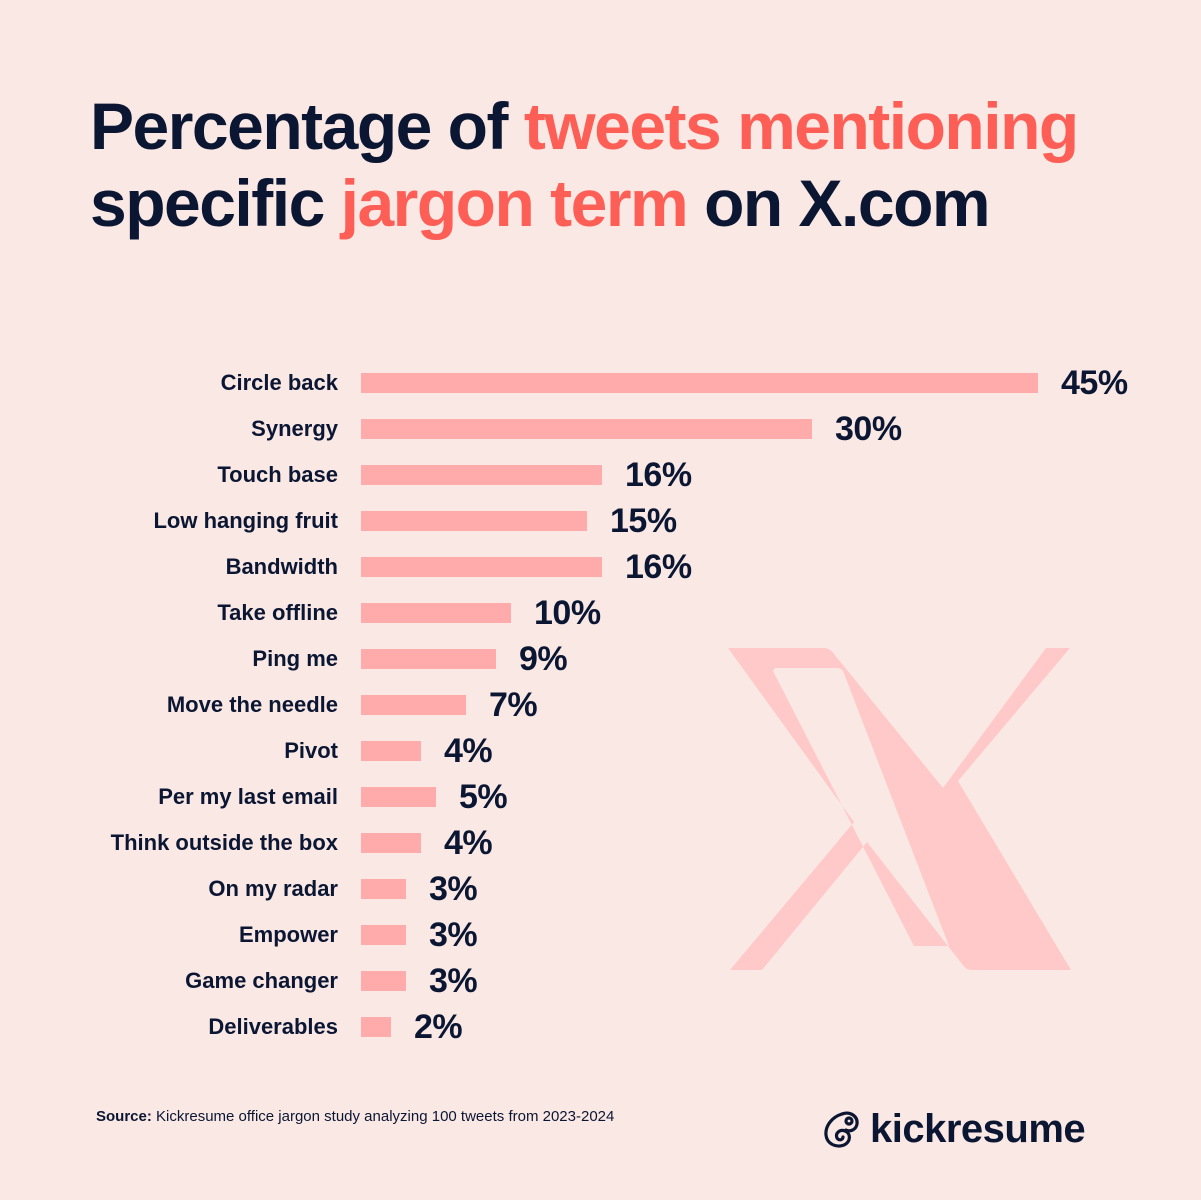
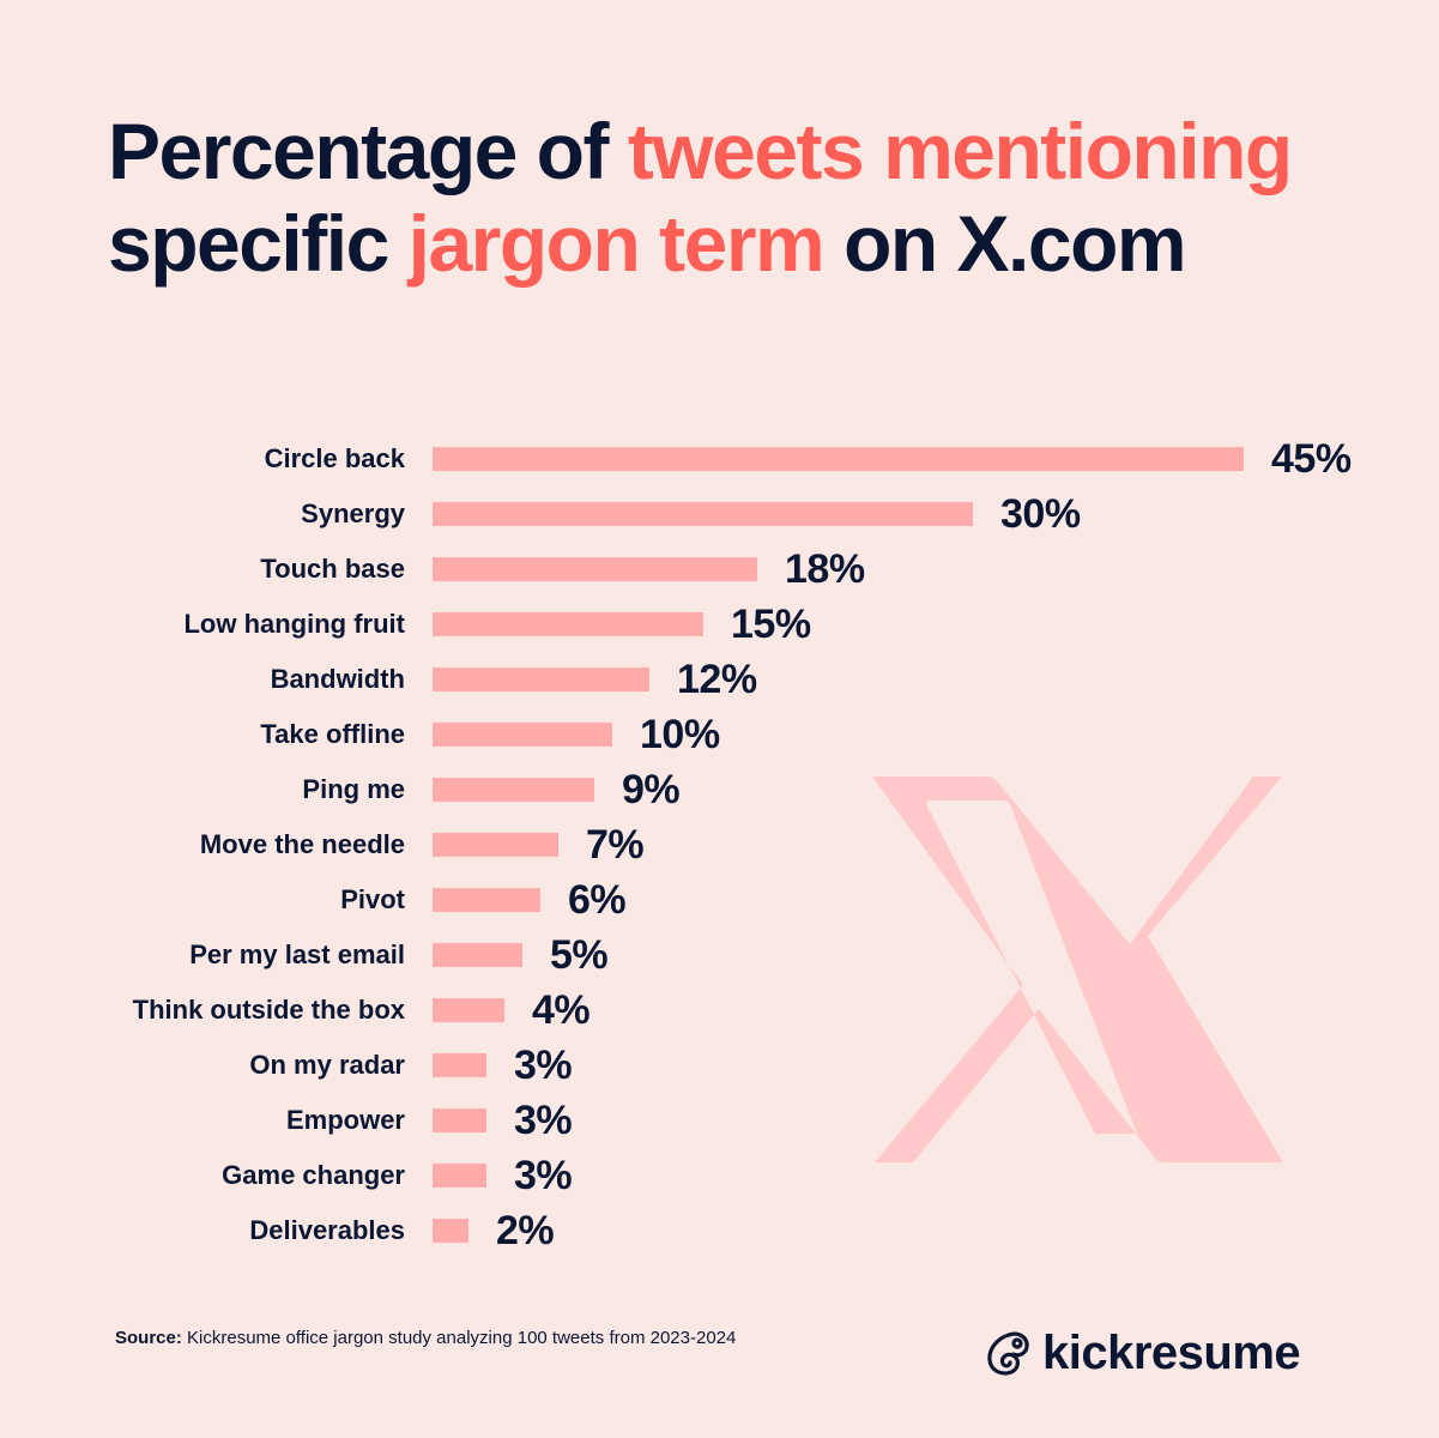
Touch base: 16% -> 18%
Bandwidth: 16% -> 12%
Pivot: 4% -> 6%
